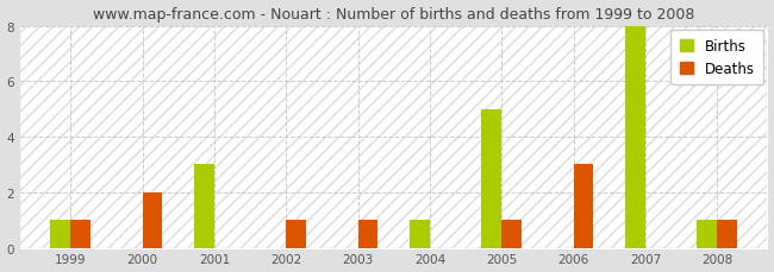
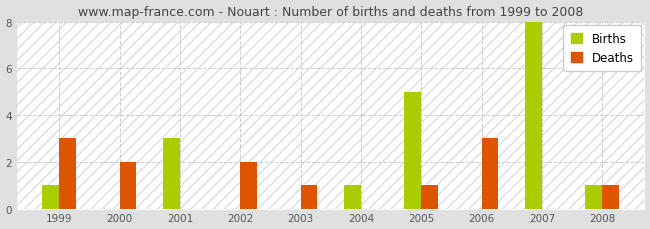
Deaths/1999: 1 -> 3
Deaths/2002: 1 -> 2
